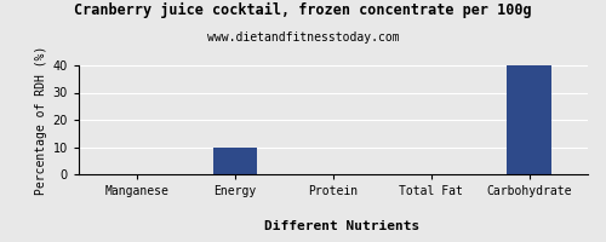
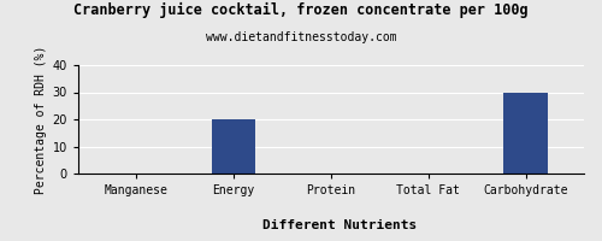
Energy: 10 -> 20
Carbohydrate: 40 -> 30
